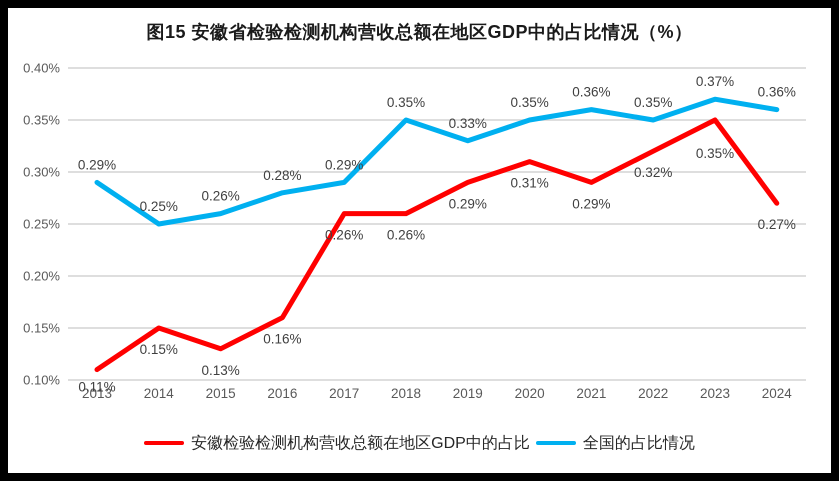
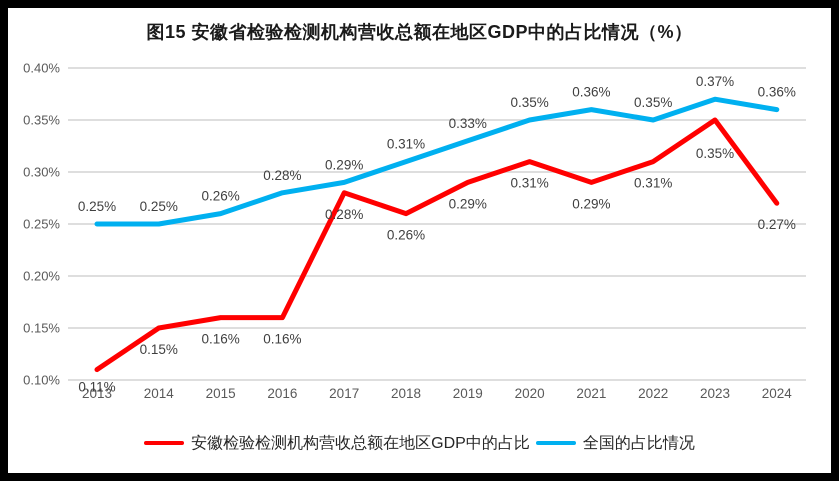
全国的占比情况/2013: 0.29% -> 0.25%
安徽检验检测机构营收总额在地区GDP中的占比/2015: 0.13% -> 0.16%
安徽检验检测机构营收总额在地区GDP中的占比/2017: 0.26% -> 0.28%
全国的占比情况/2018: 0.35% -> 0.31%
安徽检验检测机构营收总额在地区GDP中的占比/2022: 0.32% -> 0.31%
